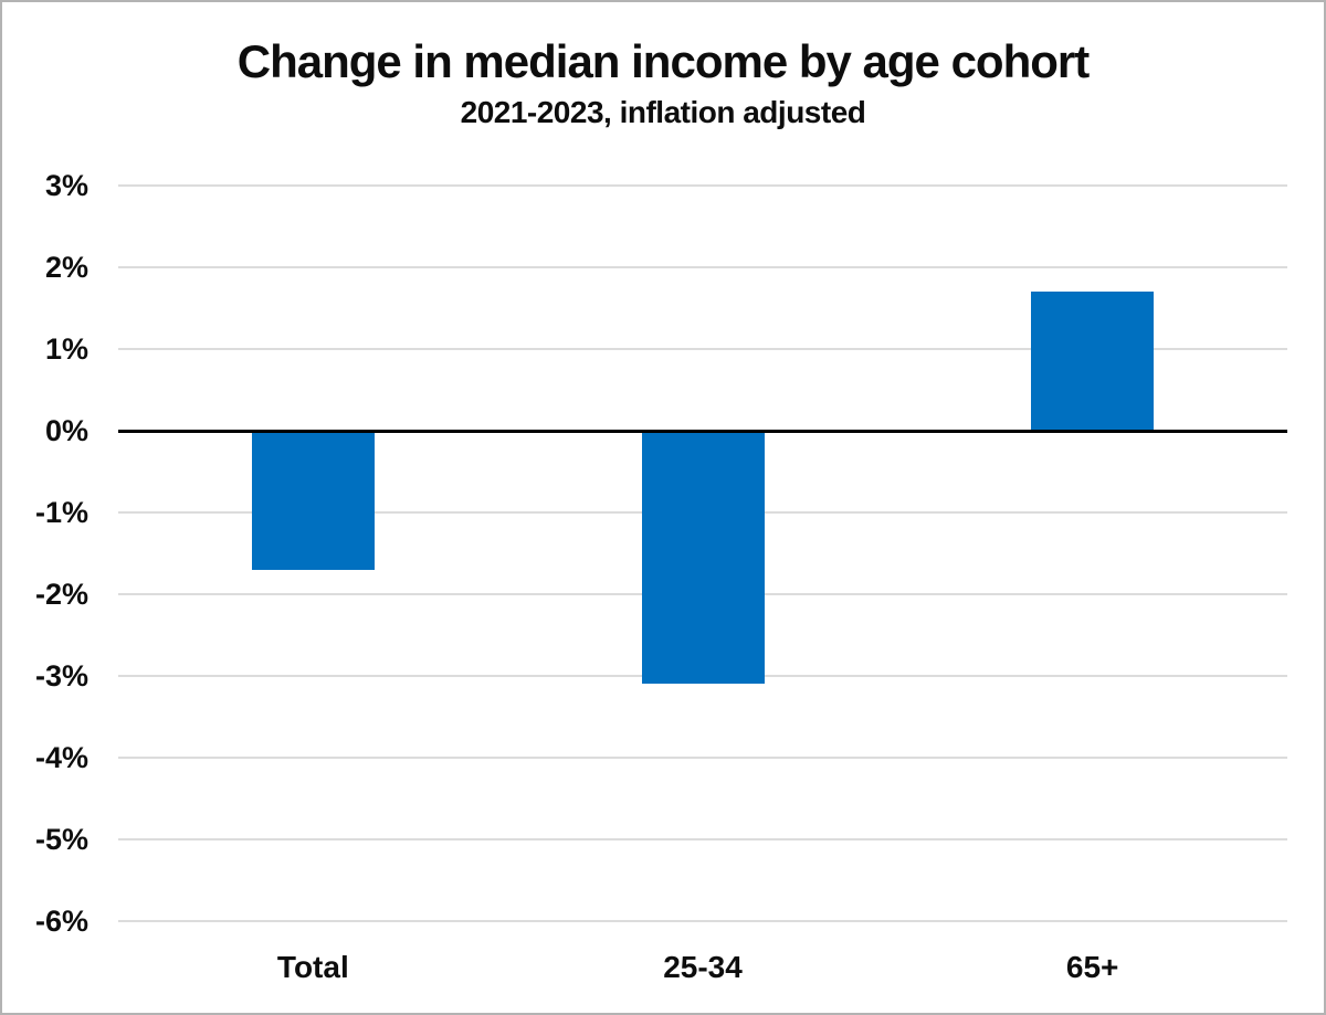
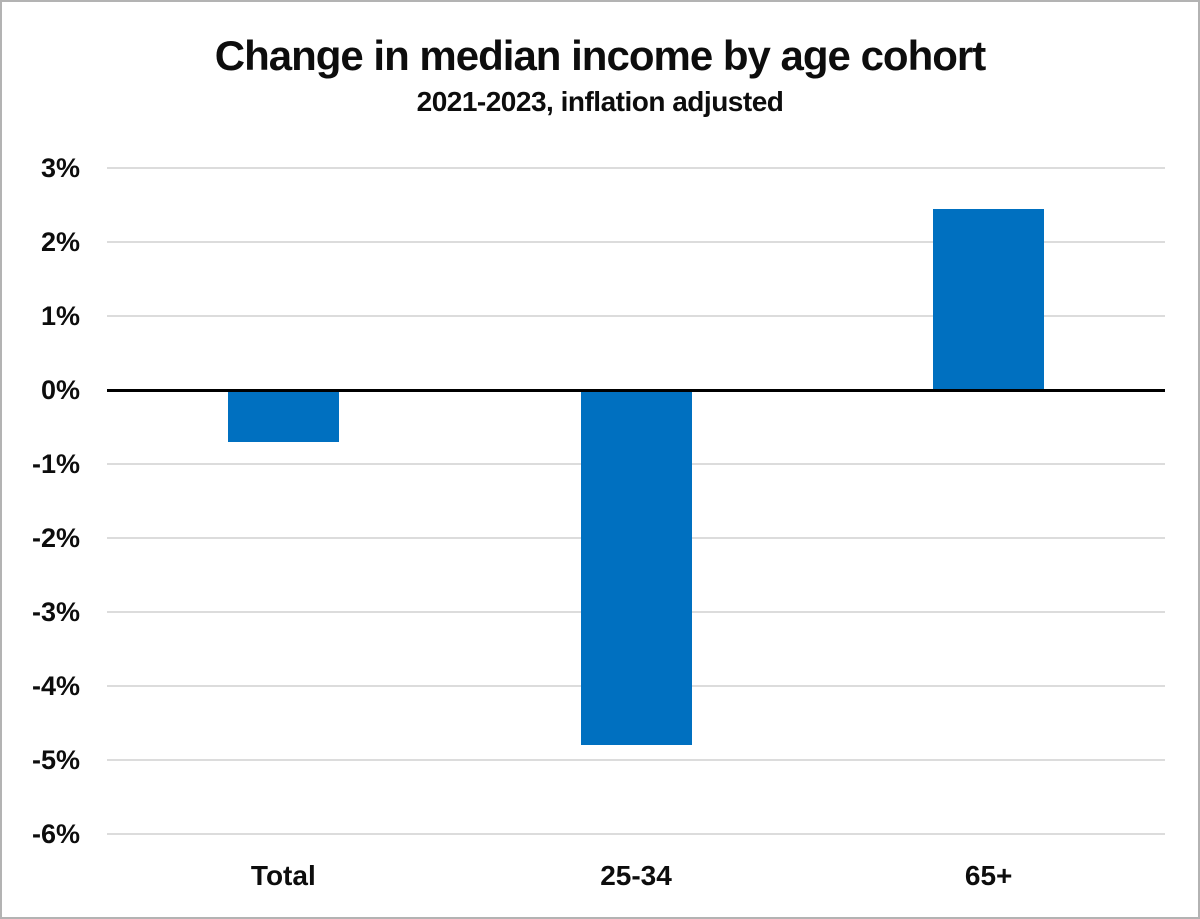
Total: -1.7% -> -0.7%
25-34: -3.1% -> -4.8%
65+: 1.7% -> 2.5%
